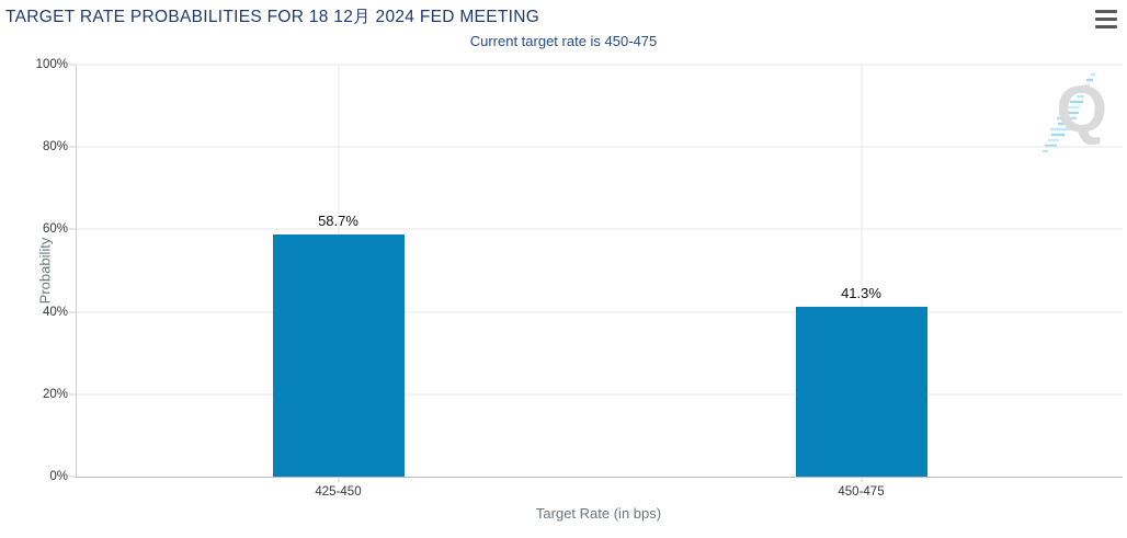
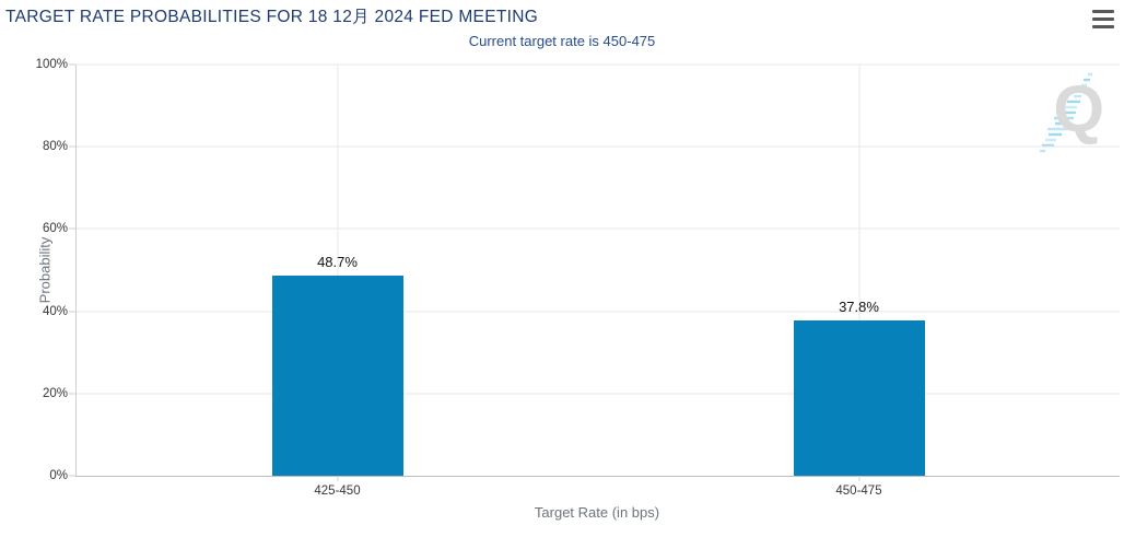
425-450: 58.7% -> 48.7%
450-475: 41.3% -> 37.8%
